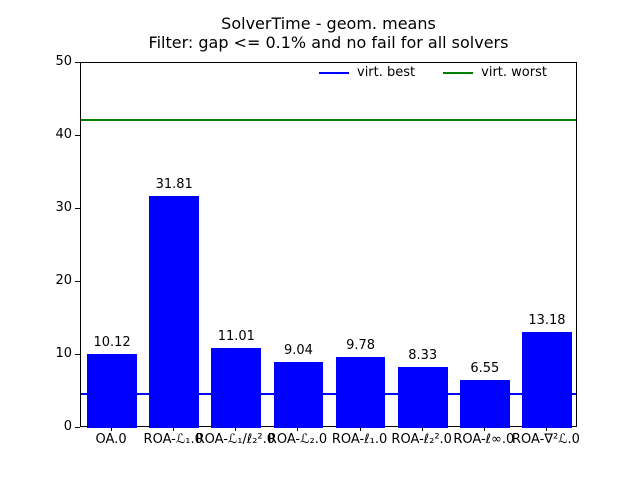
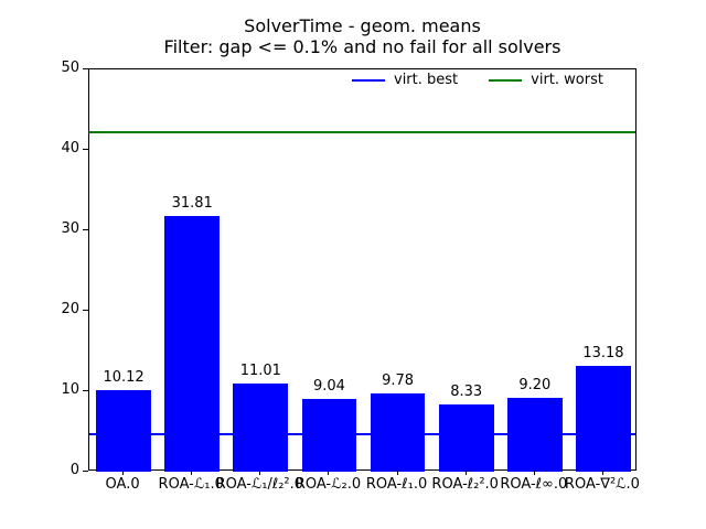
ROA-ℓ∞.0: 6.55 -> 9.20
